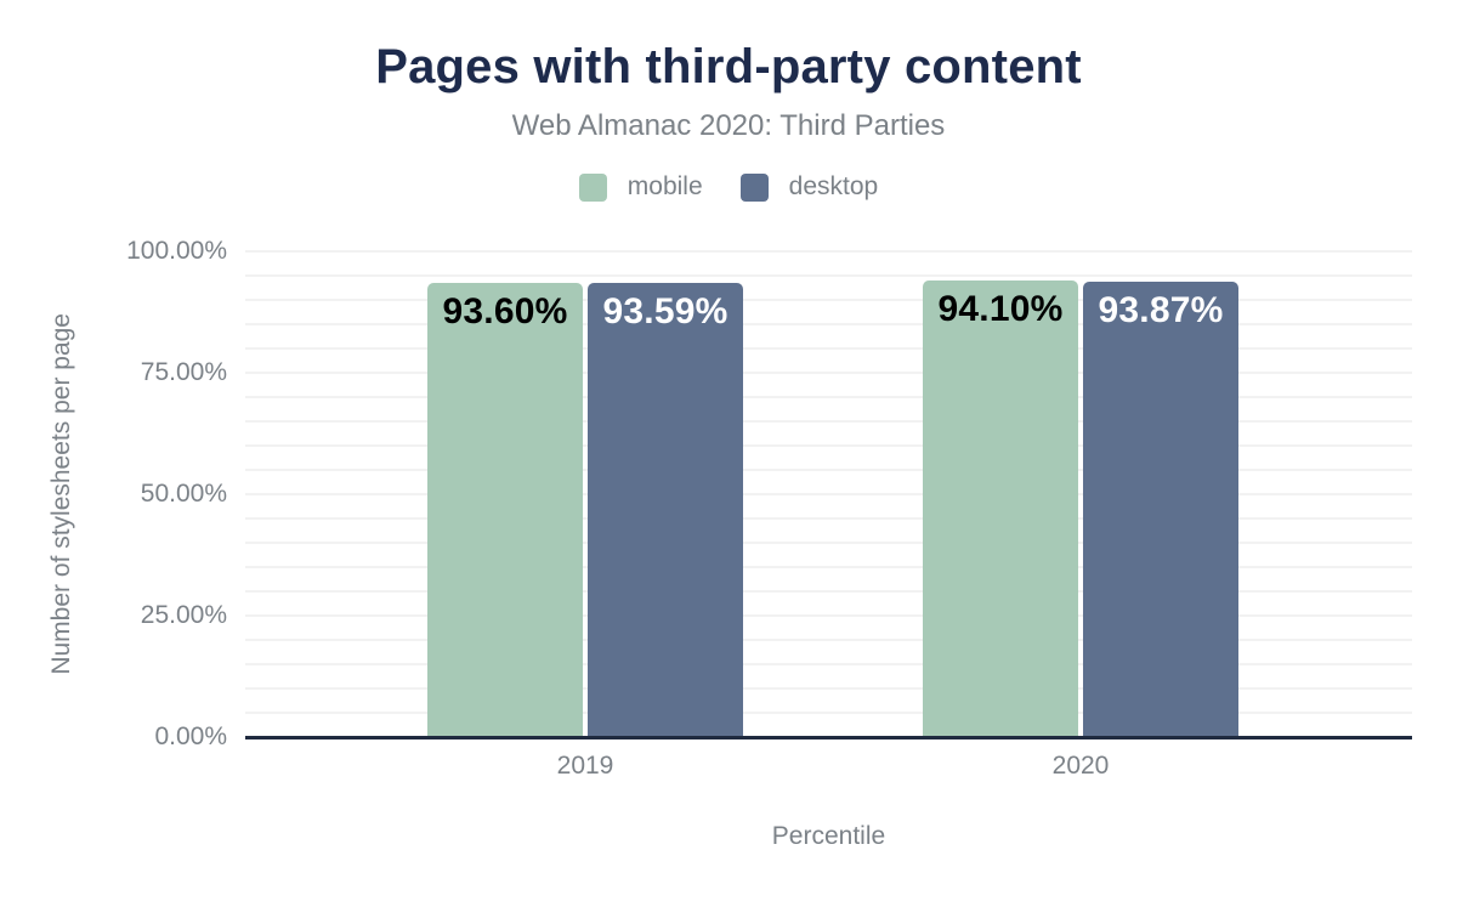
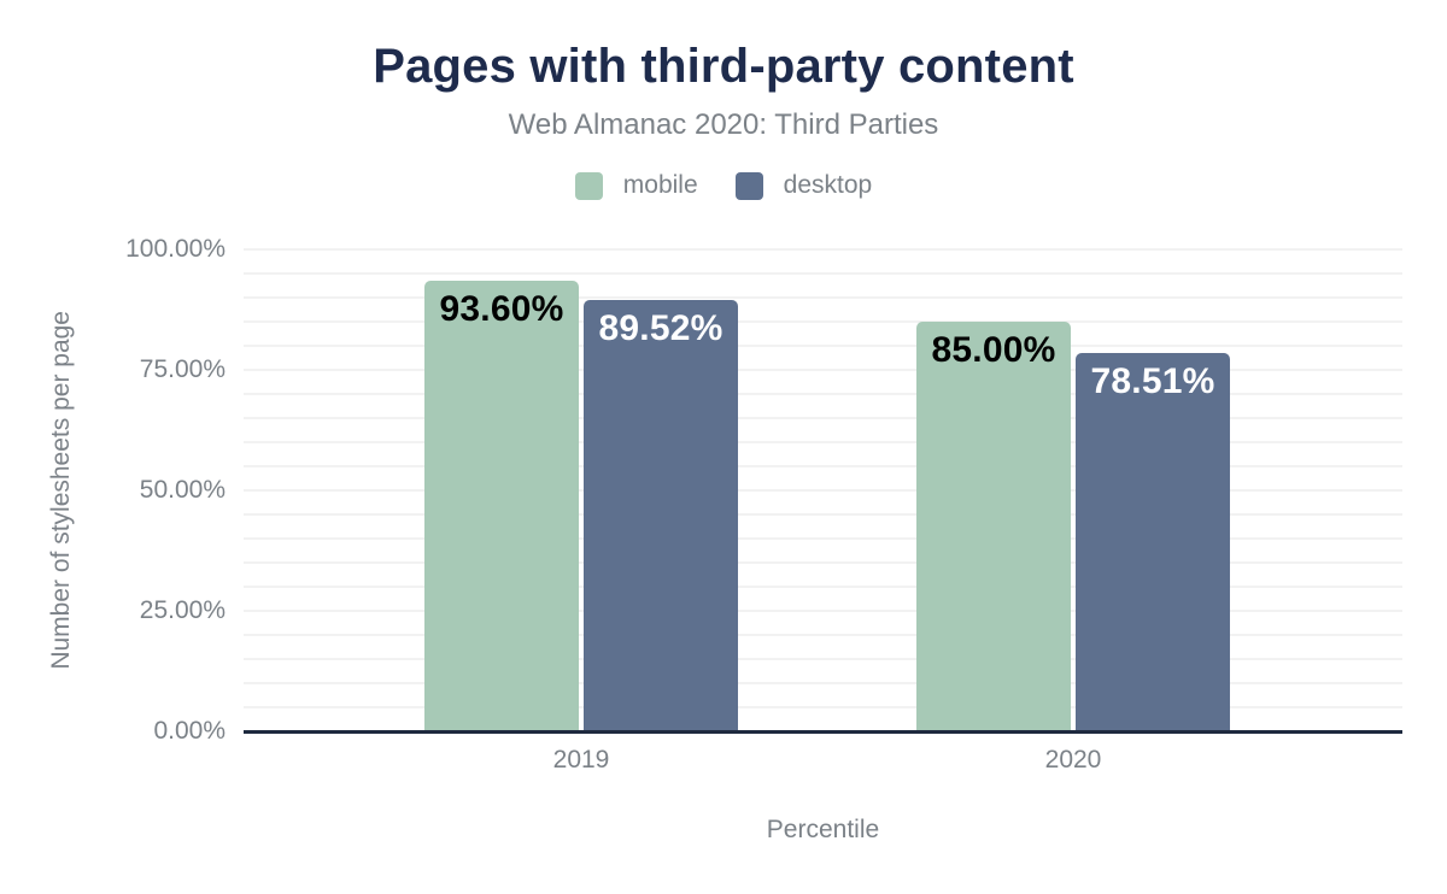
desktop/2019: 93.59% -> 89.52%
mobile/2020: 94.10% -> 85.00%
desktop/2020: 93.87% -> 78.51%
